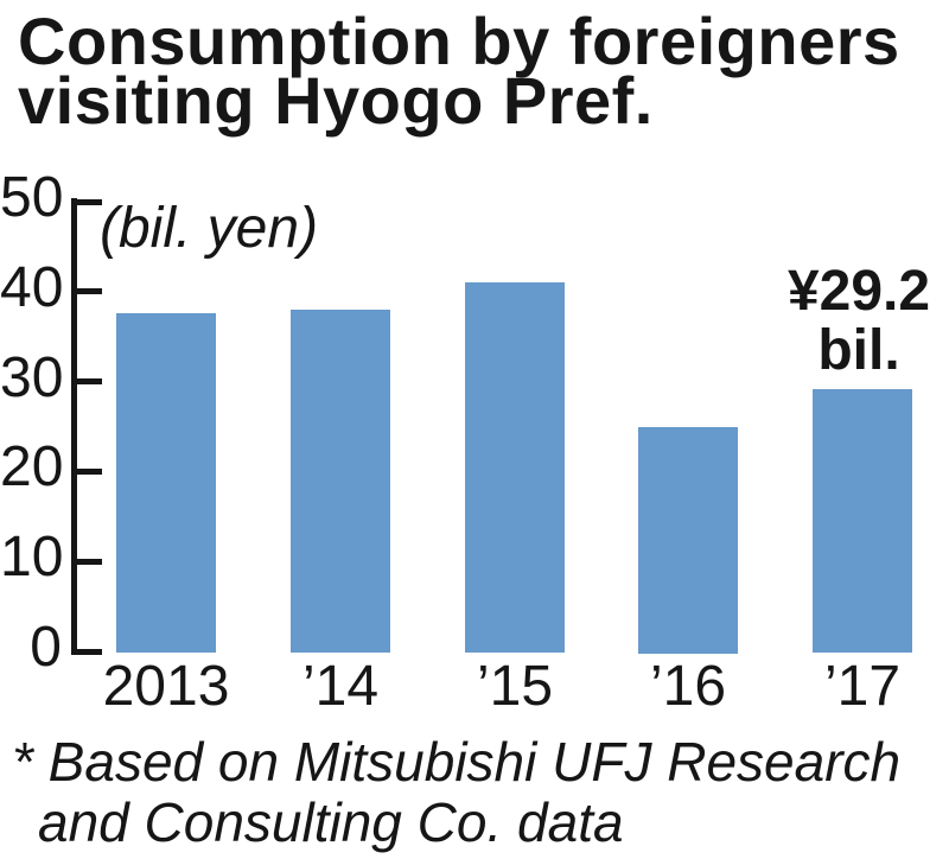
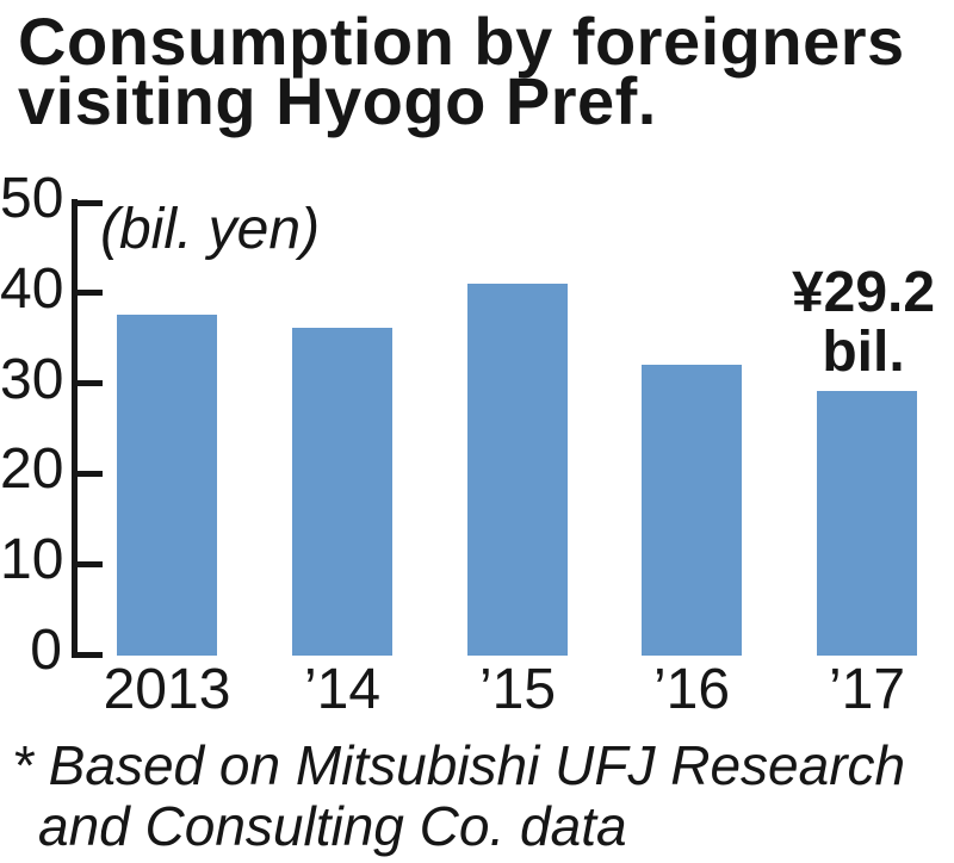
’14: 38 -> 36
’16: 25 -> 32
